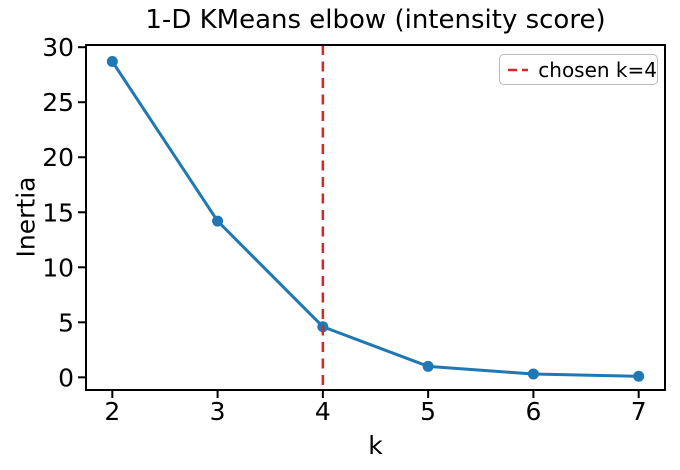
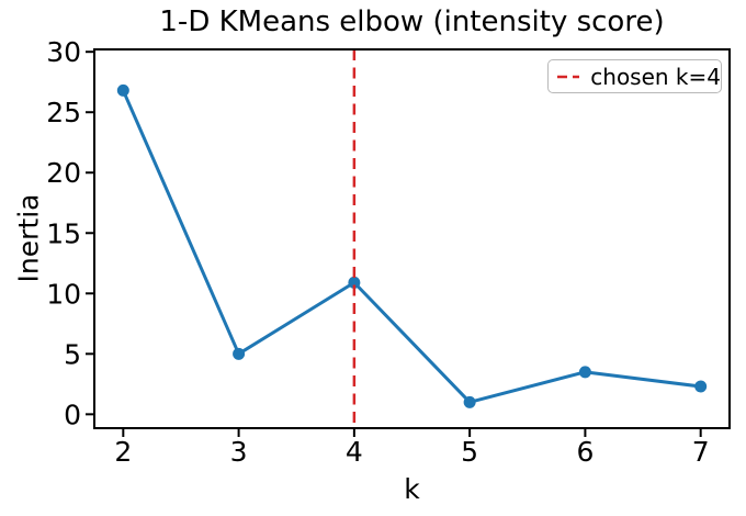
2: 28.7 -> 26.8
3: 14.2 -> 5.0
4: 4.6 -> 10.9
6: 0.3 -> 3.5
7: 0.1 -> 2.3
